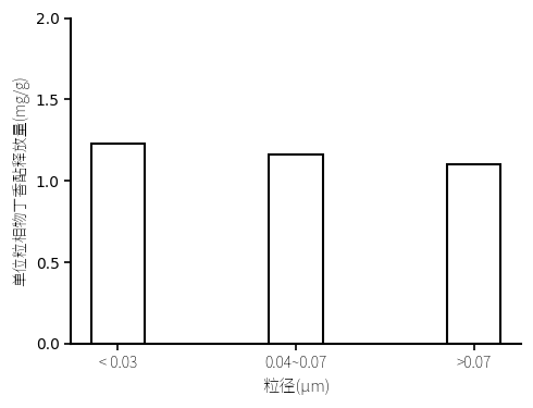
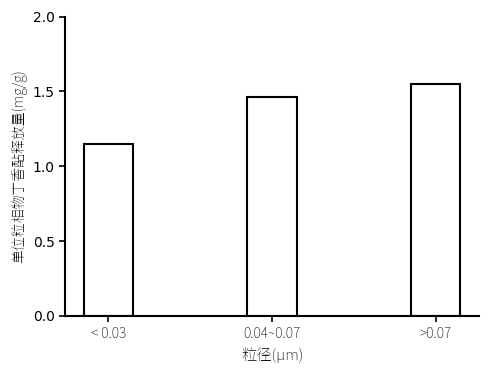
< 0.03: 1.23 -> 1.15
0.04~0.07: 1.16 -> 1.46
>0.07: 1.10 -> 1.55
